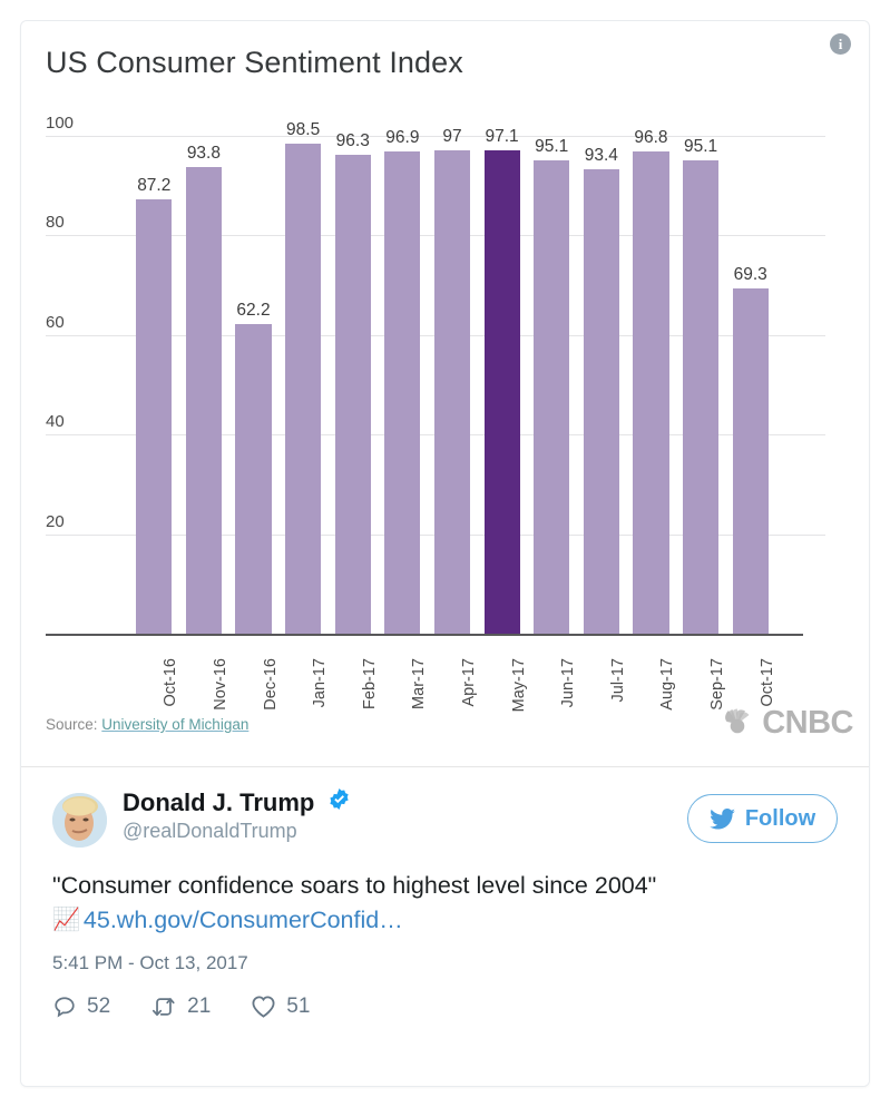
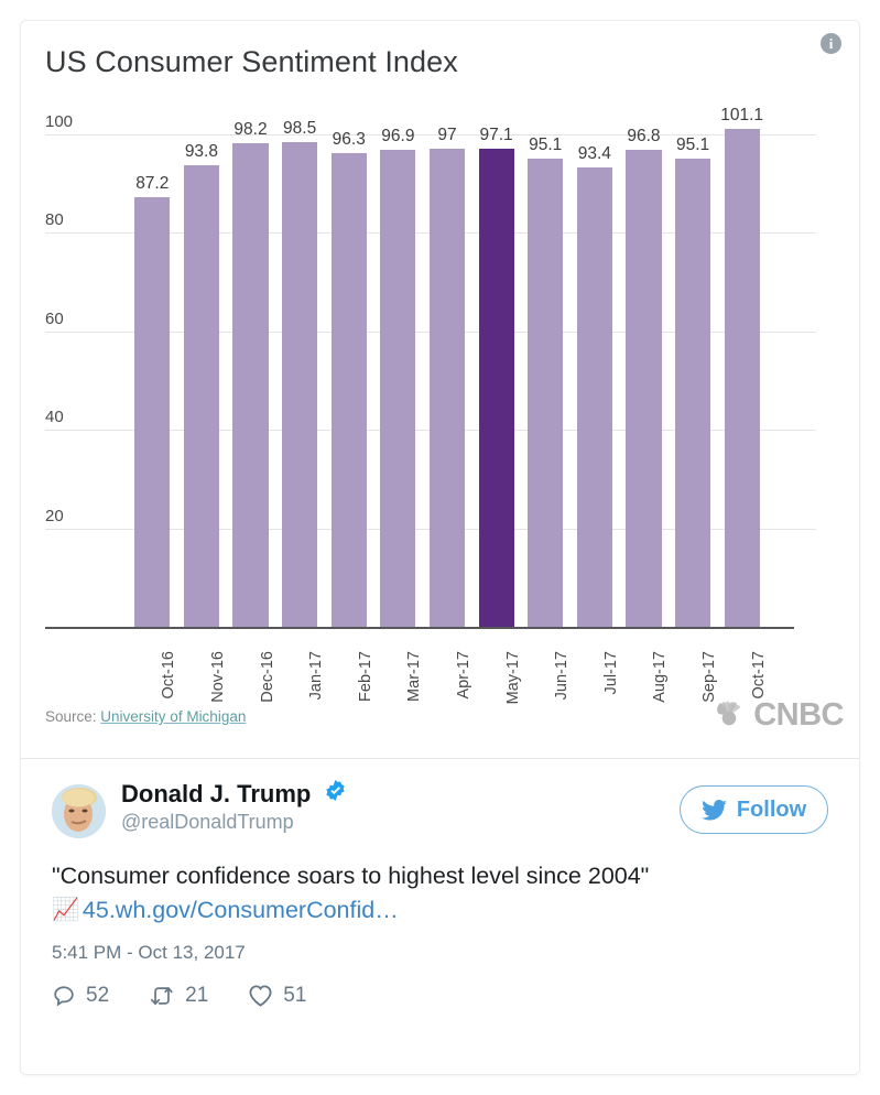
Dec-16: 62.2 -> 98.2
Oct-17: 69.3 -> 101.1
